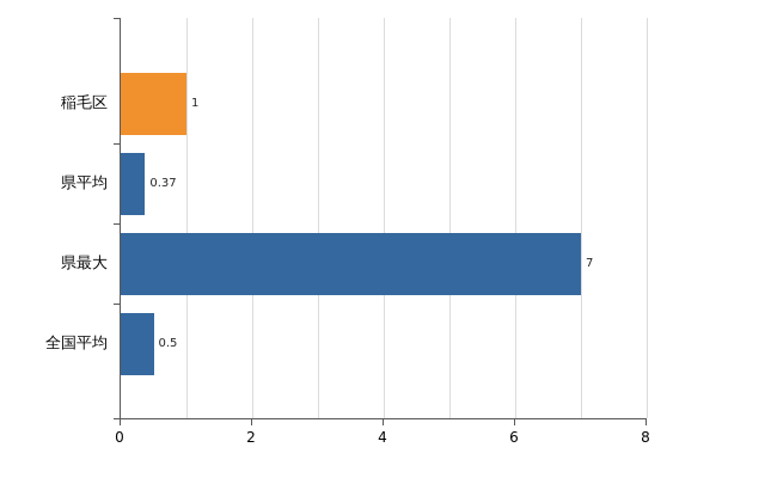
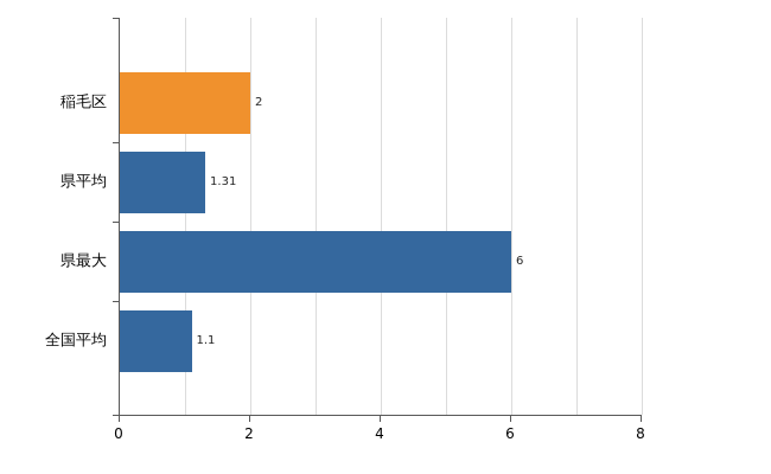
稲毛区: 1 -> 2
県平均: 0.37 -> 1.31
県最大: 7 -> 6
全国平均: 0.5 -> 1.1
